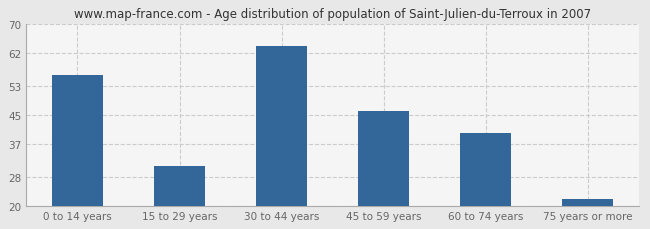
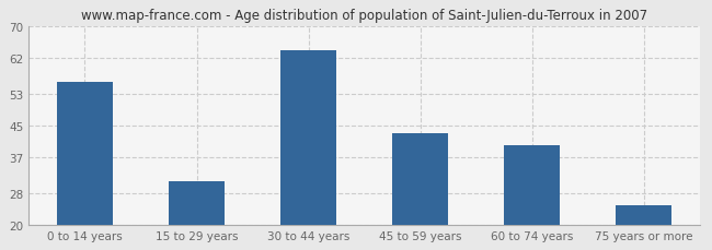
45 to 59 years: 46 -> 43
75 years or more: 22 -> 25
